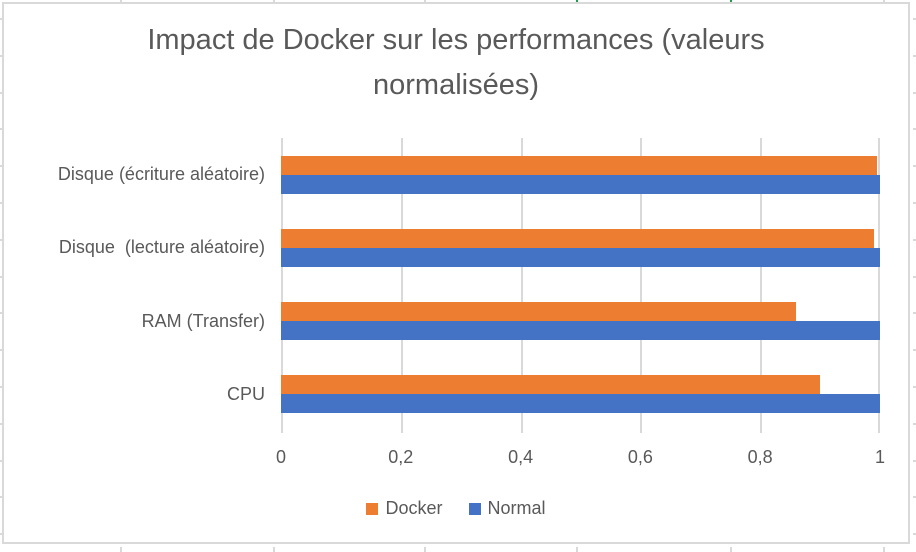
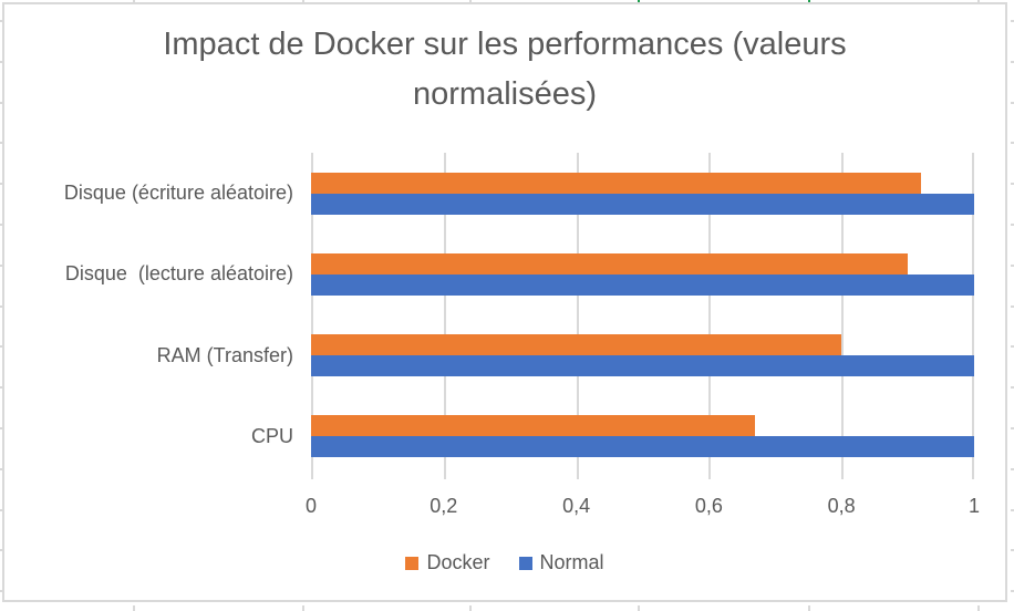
Docker/Disque (écriture aléatoire): 0,99 -> 0,92
Docker/Disque (lecture aléatoire): 0,99 -> 0,90
Docker/RAM (Transfer): 0,86 -> 0,80
Docker/CPU: 0,90 -> 0,67
